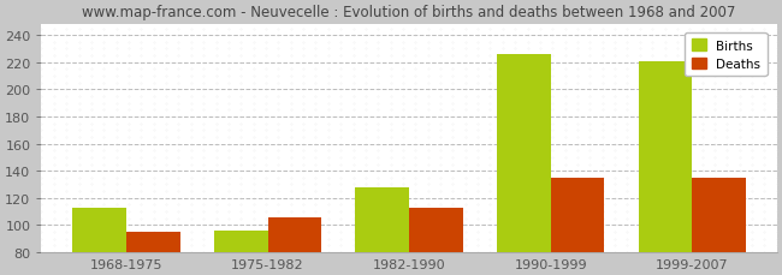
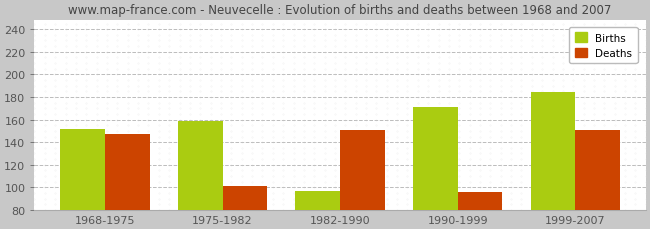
Births/1968-1975: 113 -> 152
Deaths/1968-1975: 95 -> 147
Births/1975-1982: 96 -> 159
Deaths/1975-1982: 106 -> 101
Births/1982-1990: 128 -> 97
Deaths/1982-1990: 113 -> 151
Births/1990-1999: 226 -> 171
Deaths/1990-1999: 135 -> 96
Births/1999-2007: 221 -> 184
Deaths/1999-2007: 135 -> 151
